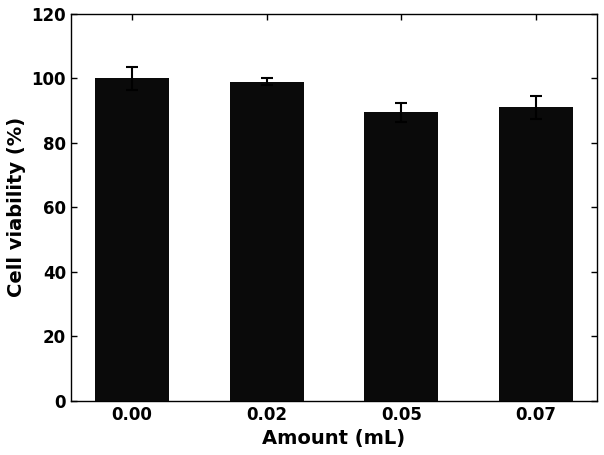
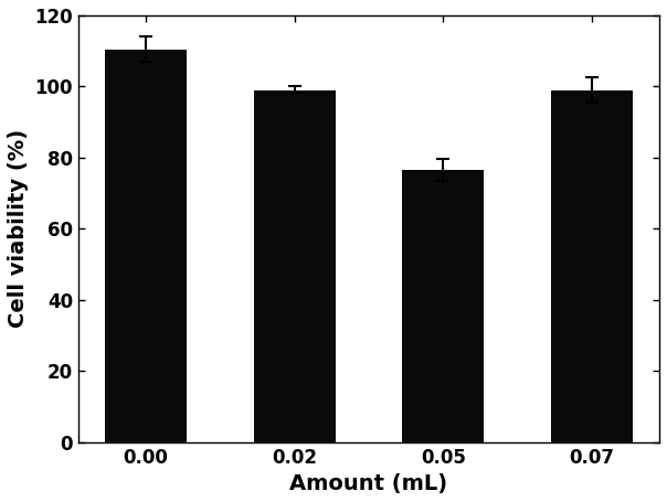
0.00: 100.0 -> 110.5
0.05: 89.5 -> 76.5
0.07: 91.0 -> 99.0
